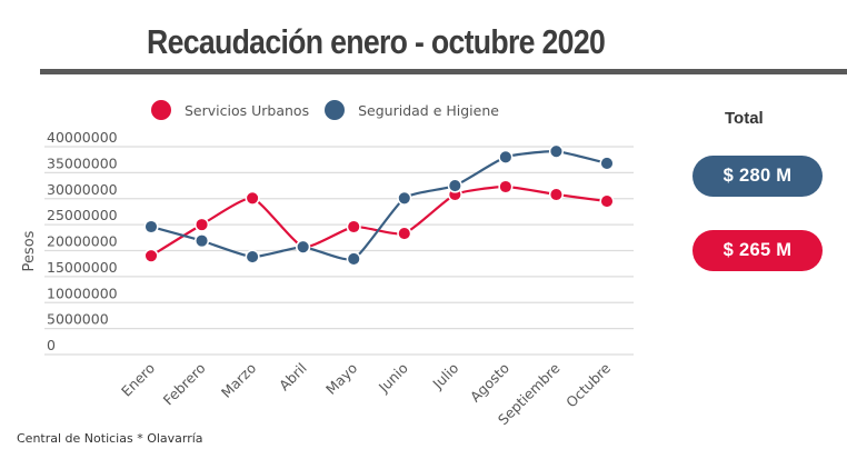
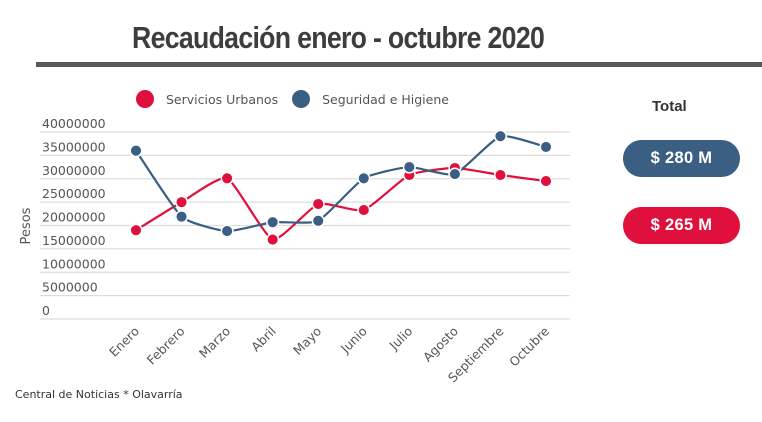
Seguridad e Higiene/Enero: 25000000 -> 36000000
Servicios Urbanos/Abril: 21000000 -> 17000000
Seguridad e Higiene/Mayo: 18000000 -> 21000000
Seguridad e Higiene/Agosto: 38000000 -> 31000000
